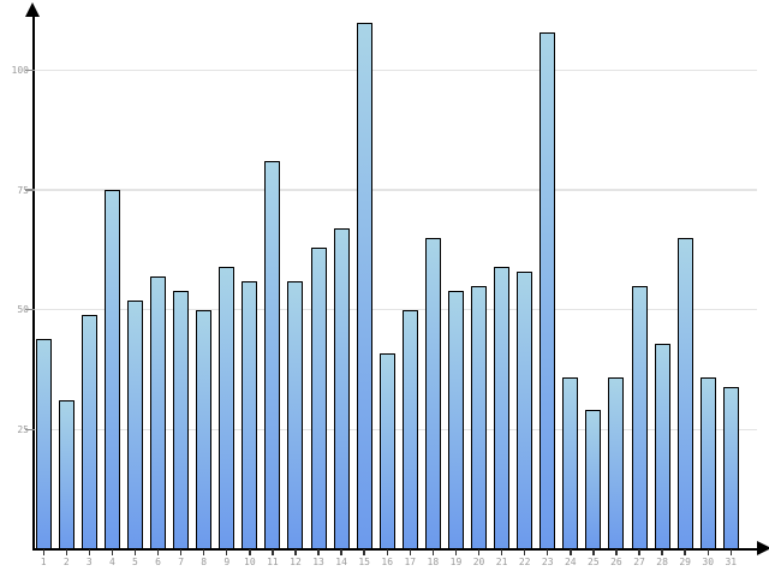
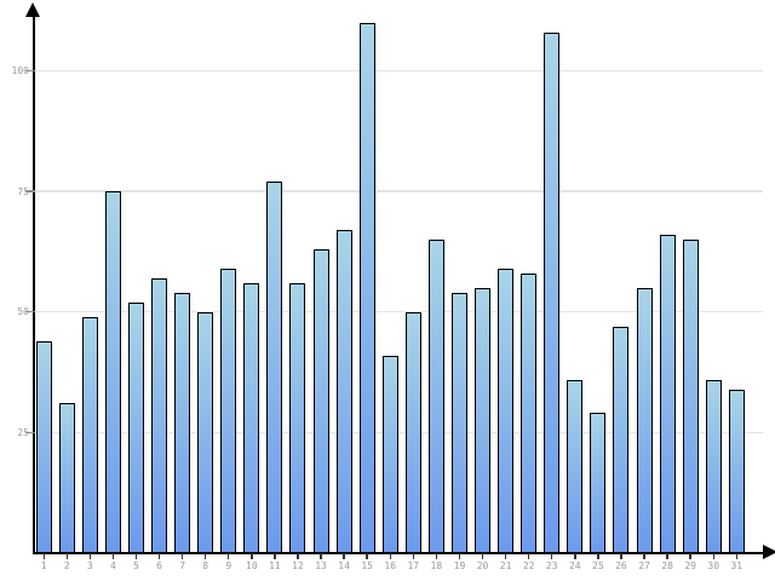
11: 81 -> 77
26: 36 -> 47
28: 43 -> 66
